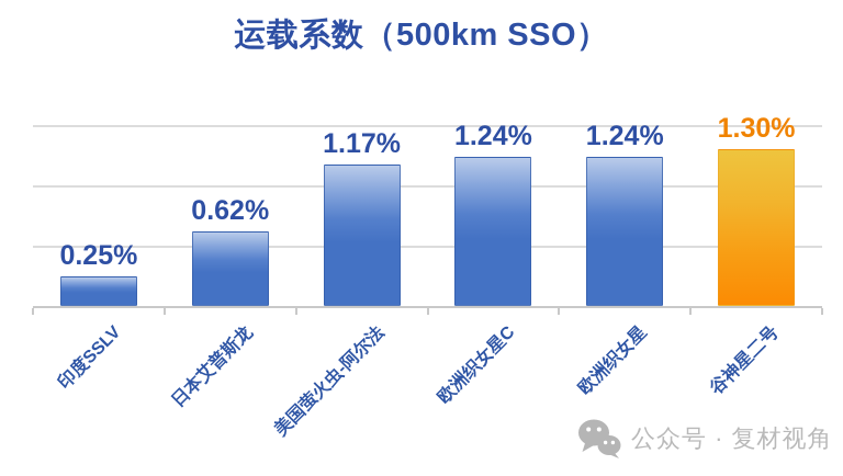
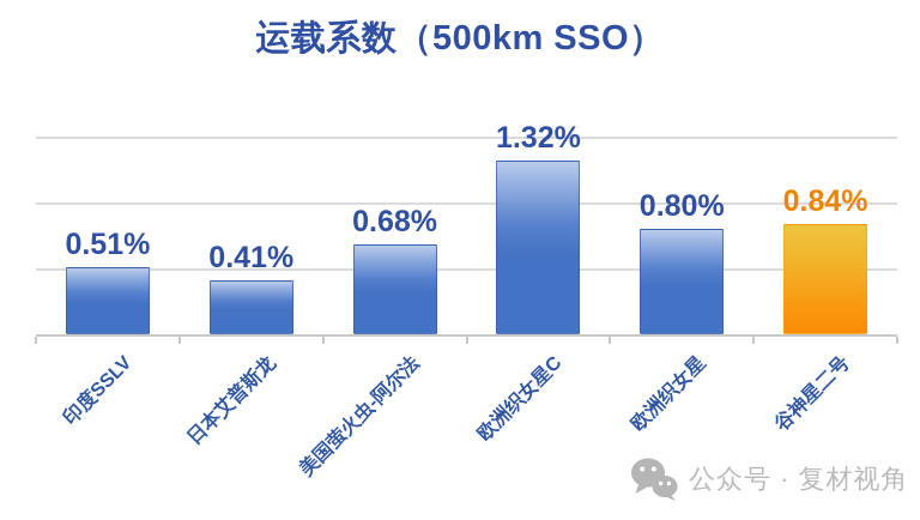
印度SSLV: 0.25% -> 0.51%
日本艾普斯龙: 0.62% -> 0.41%
美国萤火虫-阿尔法: 1.17% -> 0.68%
欧洲织女星C: 1.24% -> 1.32%
欧洲织女星: 1.24% -> 0.80%
谷神星二号: 1.30% -> 0.84%
